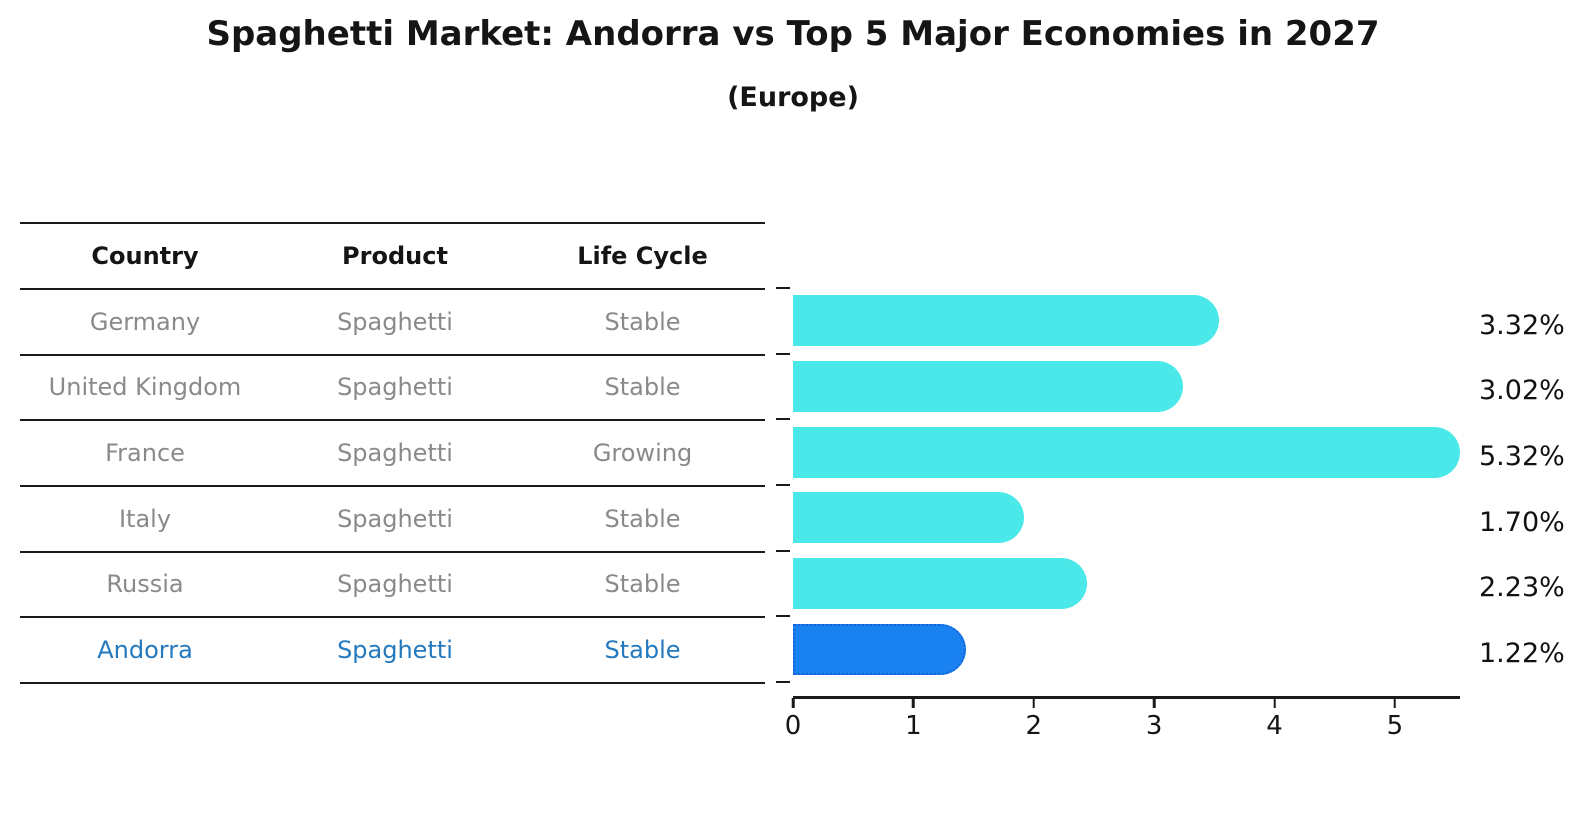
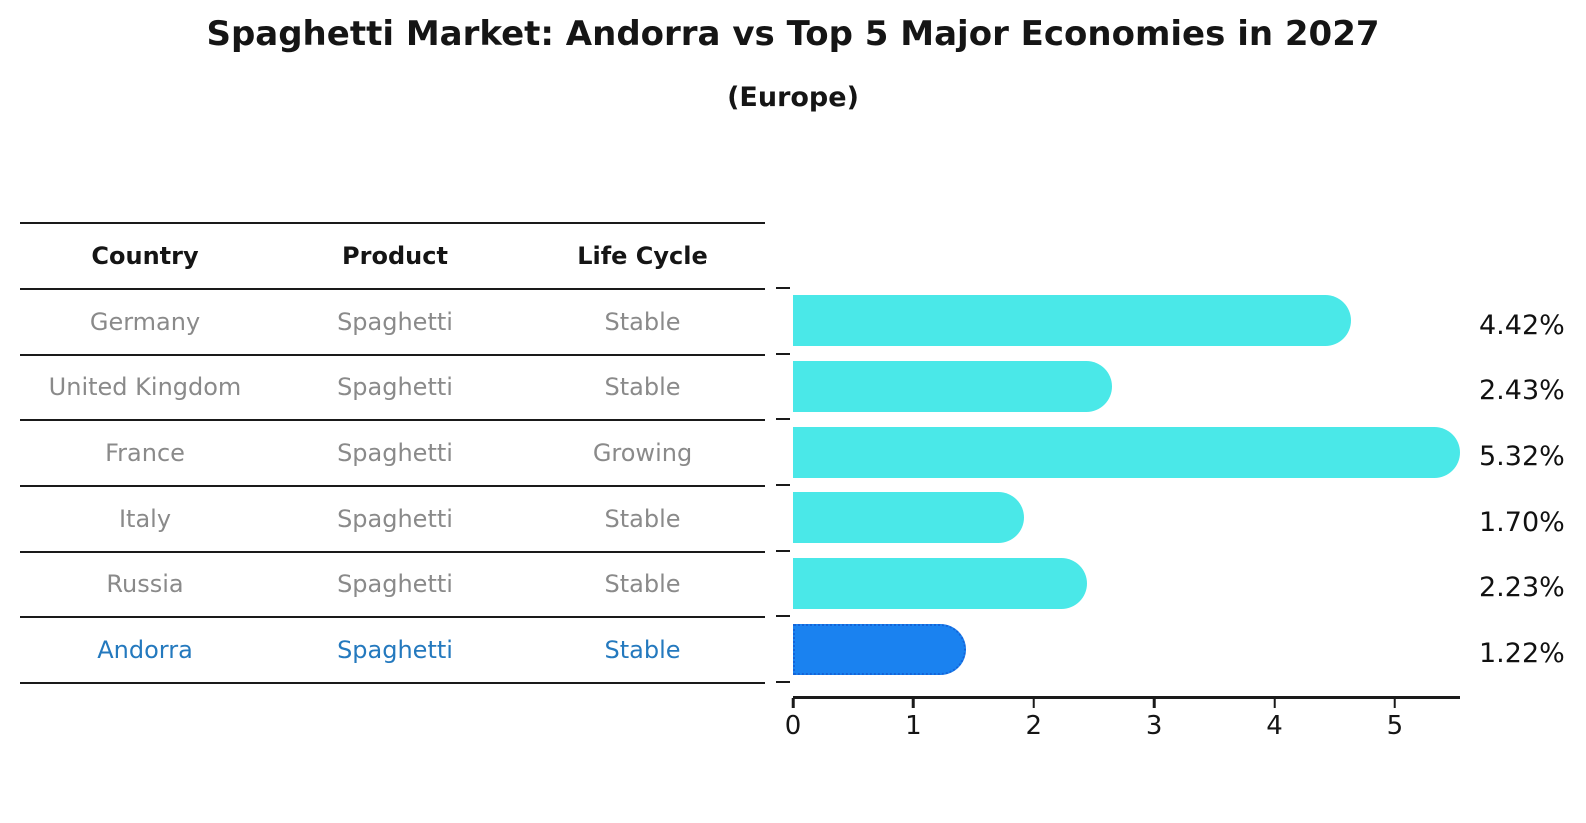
Germany: 3.32% -> 4.42%
United Kingdom: 3.02% -> 2.43%
